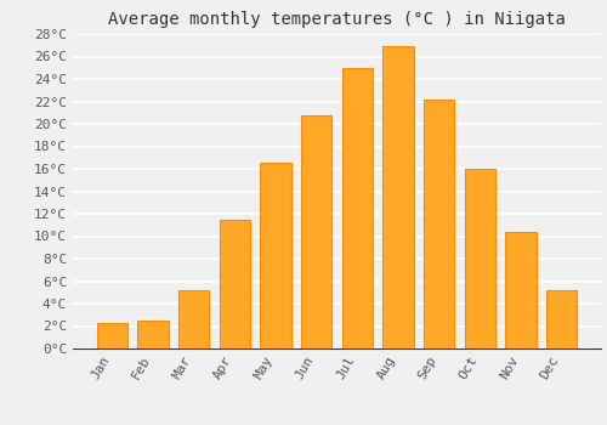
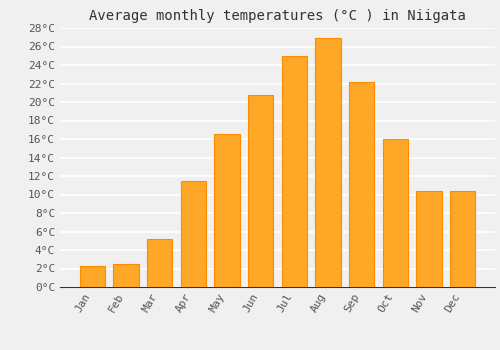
Dec: 5.2°C -> 10.4°C
